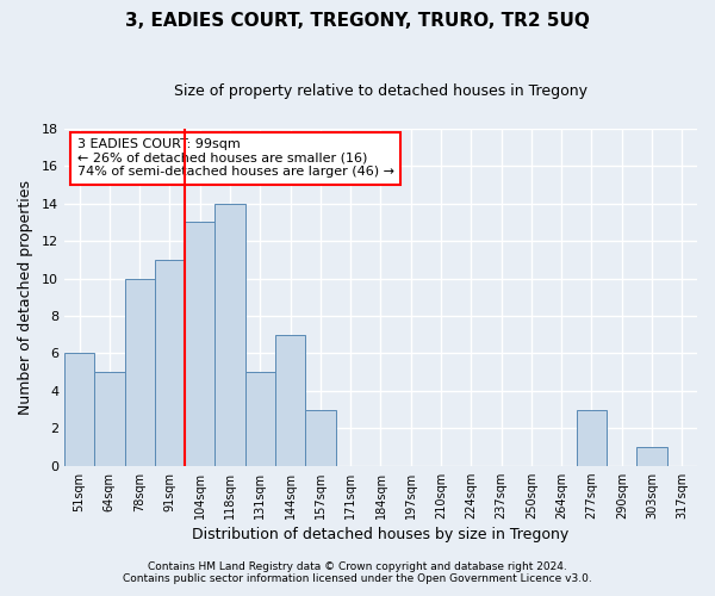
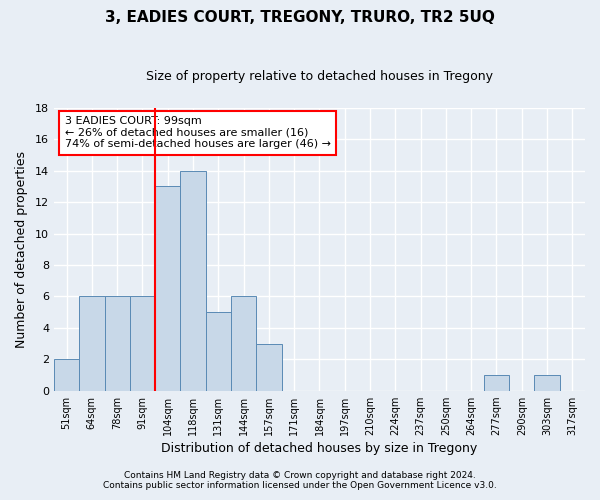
51sqm: 6 -> 2
64sqm: 5 -> 6
78sqm: 10 -> 6
91sqm: 11 -> 6
144sqm: 7 -> 6
277sqm: 3 -> 1
